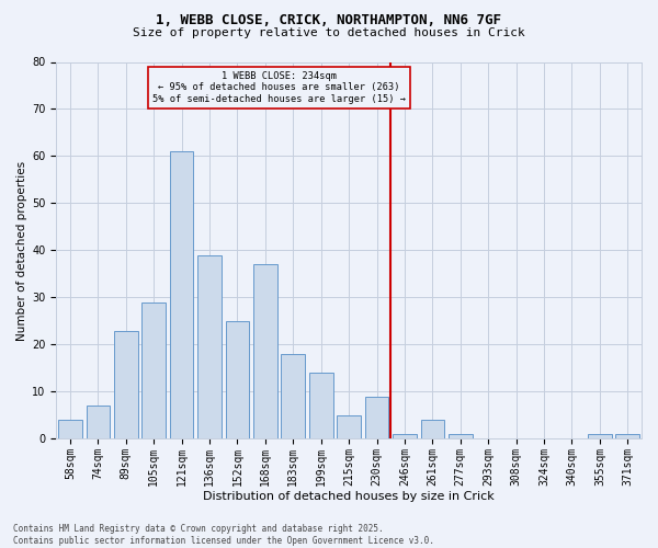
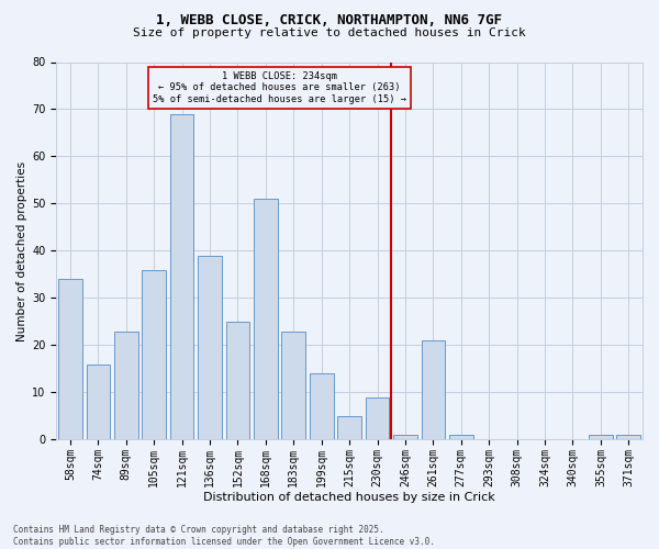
58sqm: 4 -> 34
74sqm: 7 -> 16
105sqm: 29 -> 36
121sqm: 61 -> 69
168sqm: 37 -> 51
183sqm: 18 -> 23
261sqm: 4 -> 21
